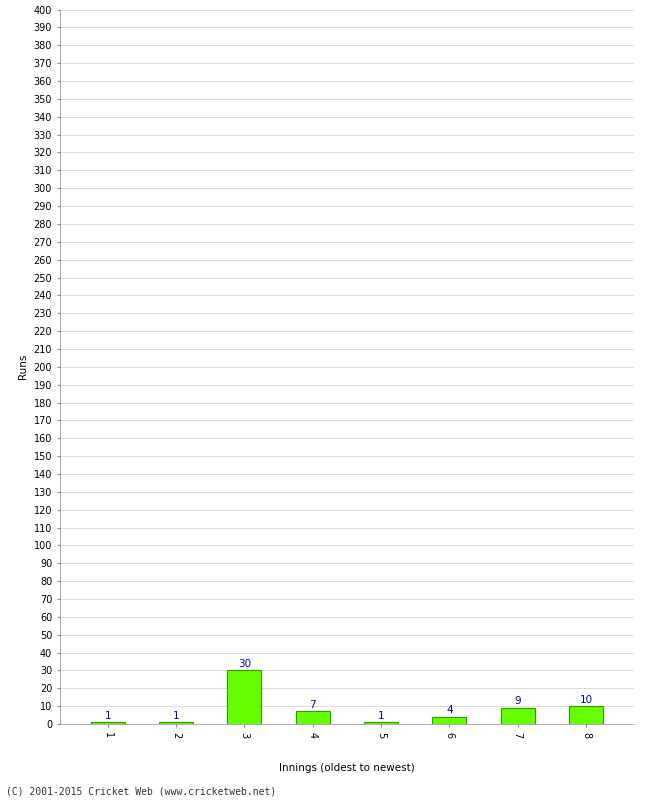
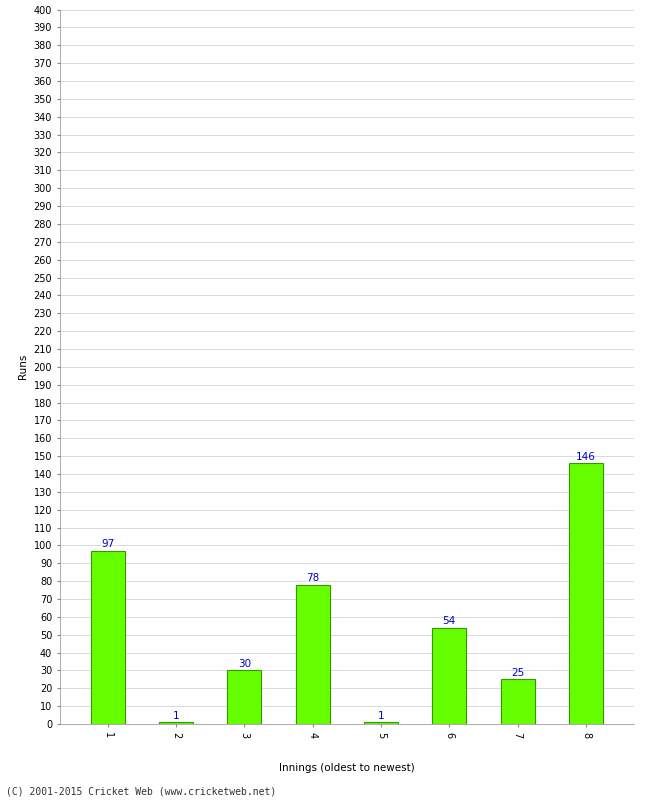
1: 1 -> 97
4: 7 -> 78
6: 4 -> 54
7: 9 -> 25
8: 10 -> 146
